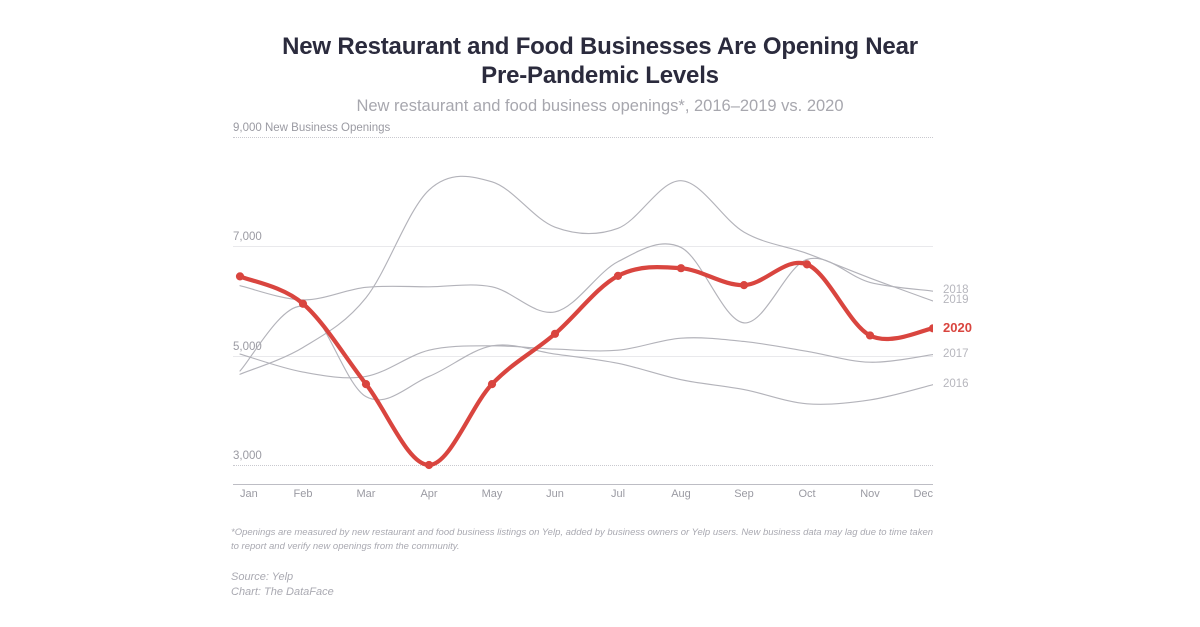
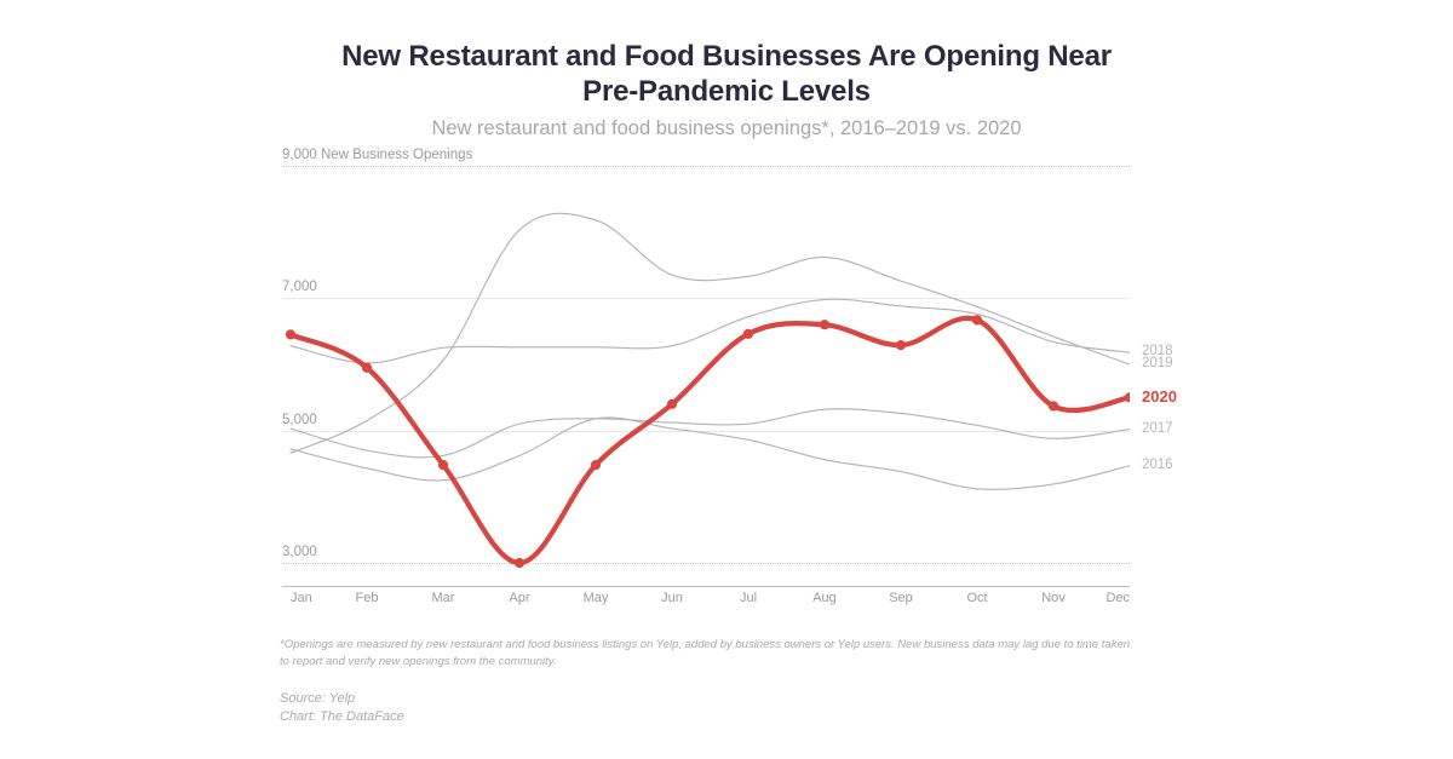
2016/Feb: 5900 -> 4400
2018/Jun: 5800 -> 6300
2019/Aug: 8200 -> 7600
2018/Sep: 5600 -> 6900
